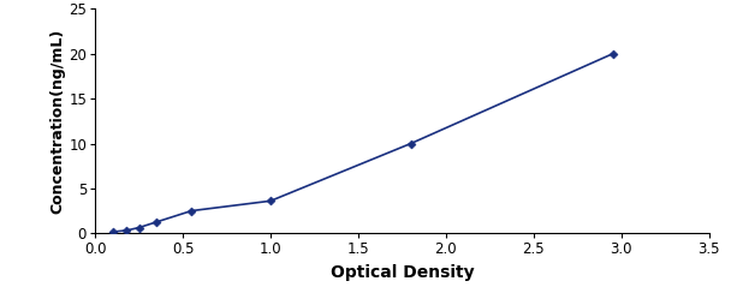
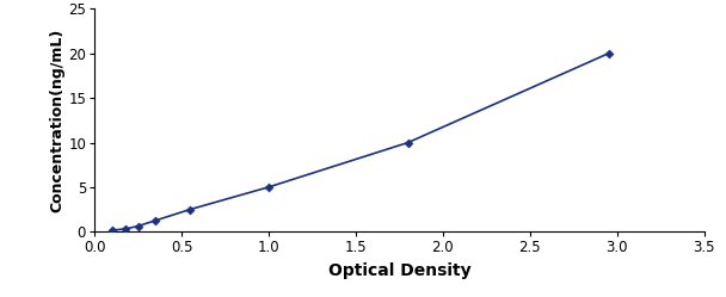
1.0: 3.6 -> 5.0
